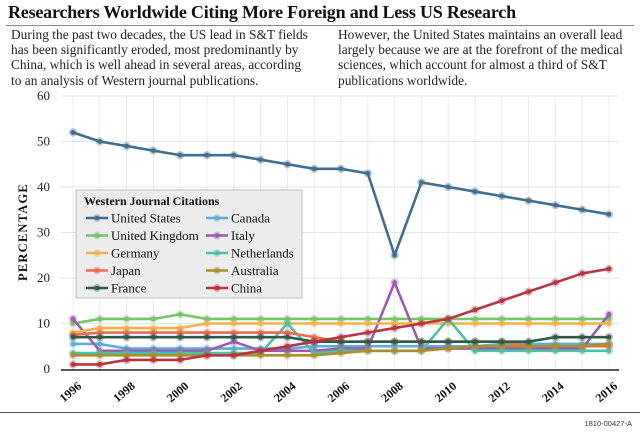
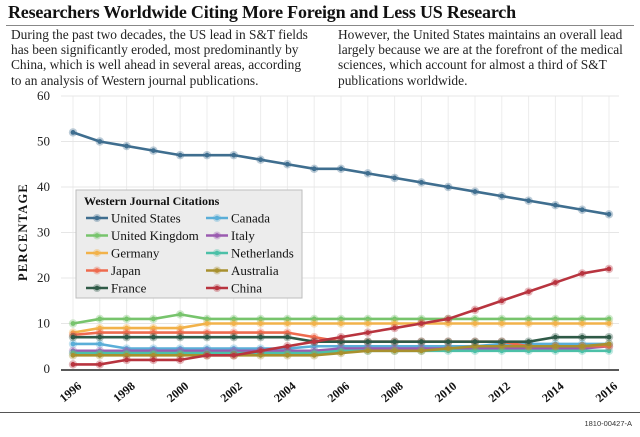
Italy/1996: 11 -> 4
Italy/2002: 6 -> 4
Netherlands/2004: 10 -> 4
United States/2008: 25 -> 42
Italy/2008: 19 -> 4
Netherlands/2010: 11 -> 4
Italy/2016: 12 -> 5
